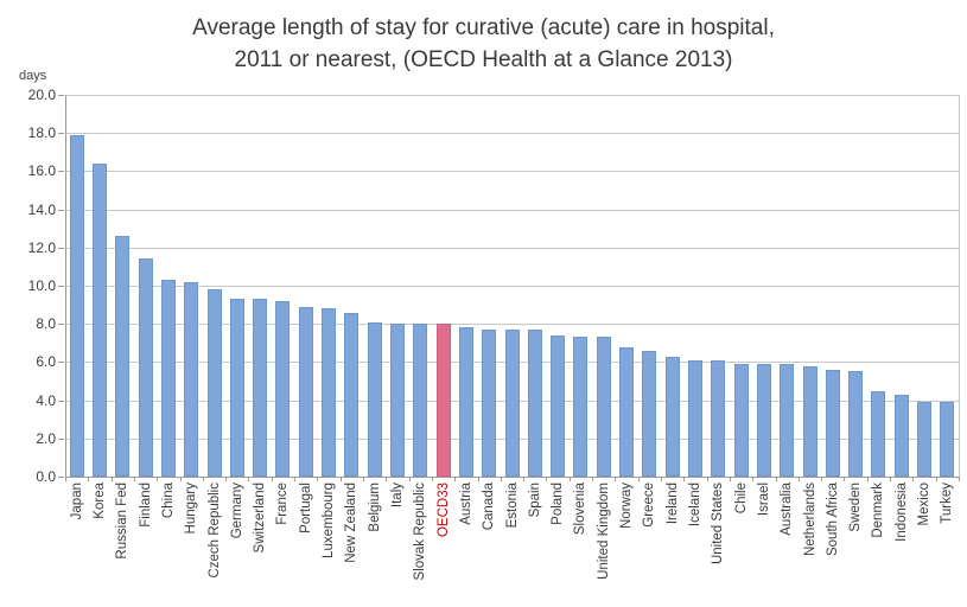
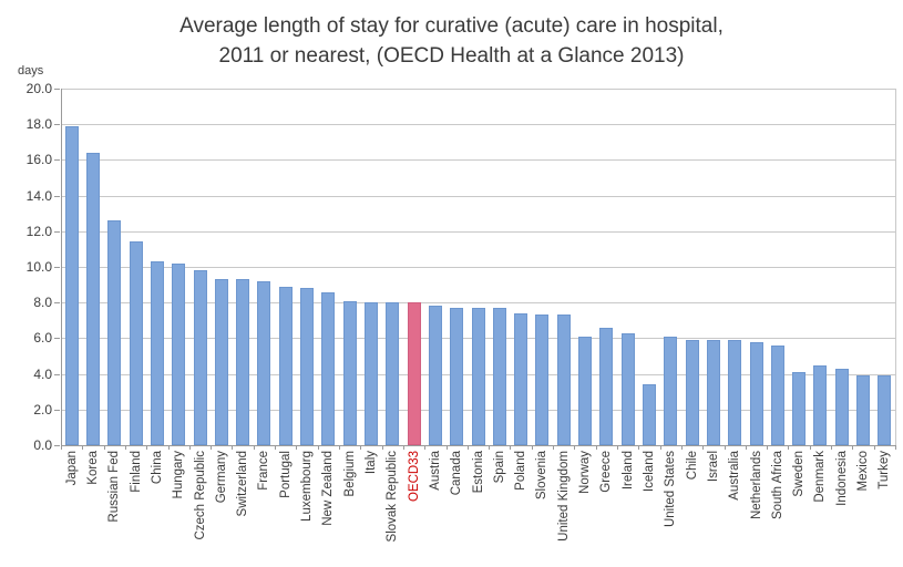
Norway: 6.8 -> 6.1
Iceland: 6.1 -> 3.4
Sweden: 5.5 -> 4.1
